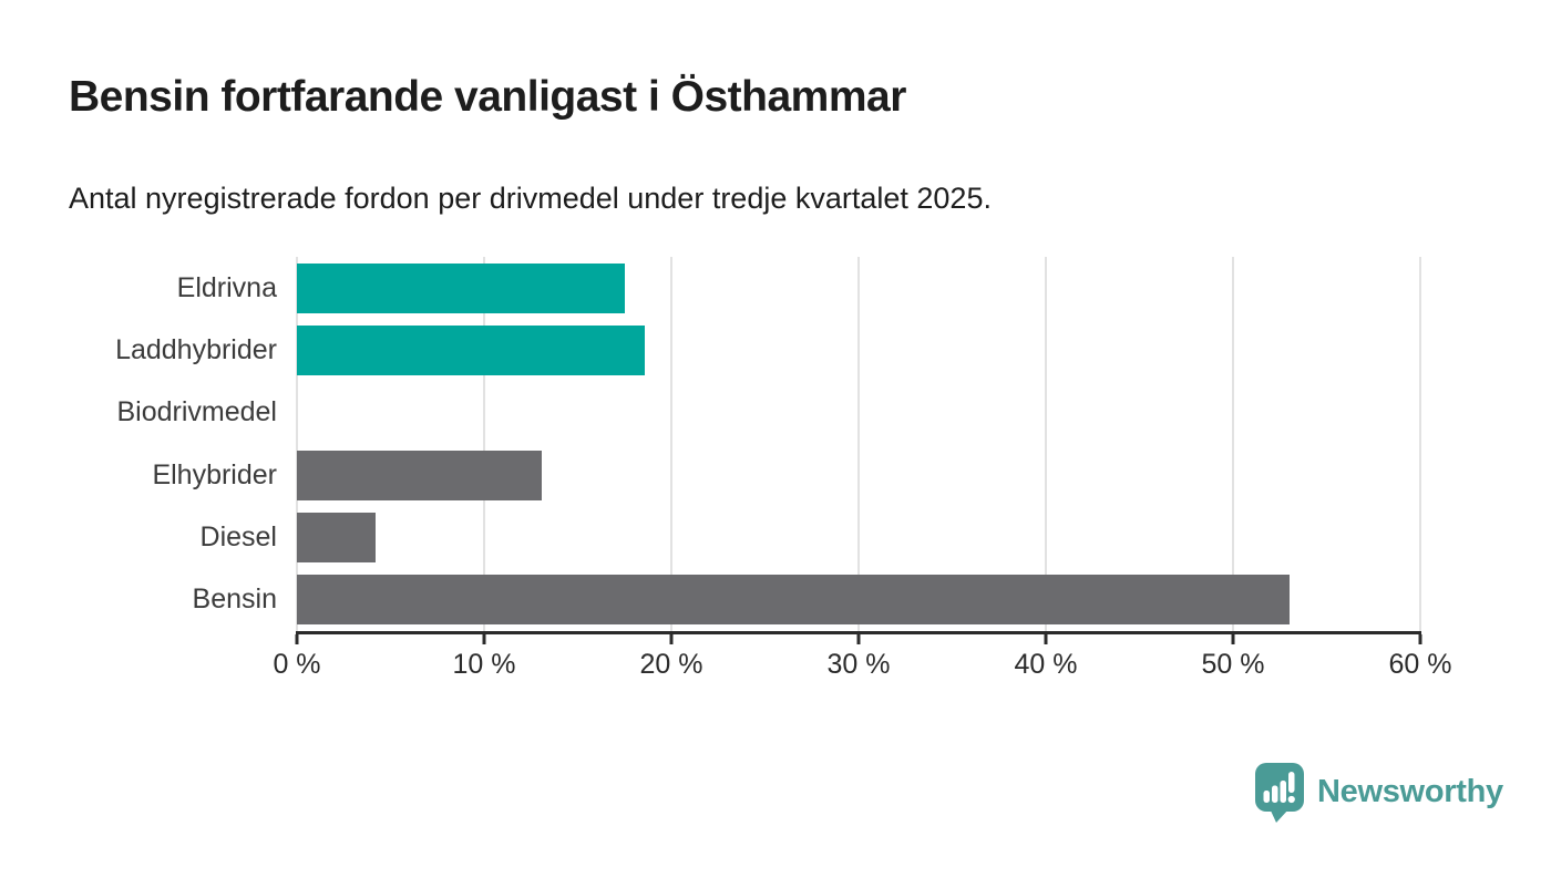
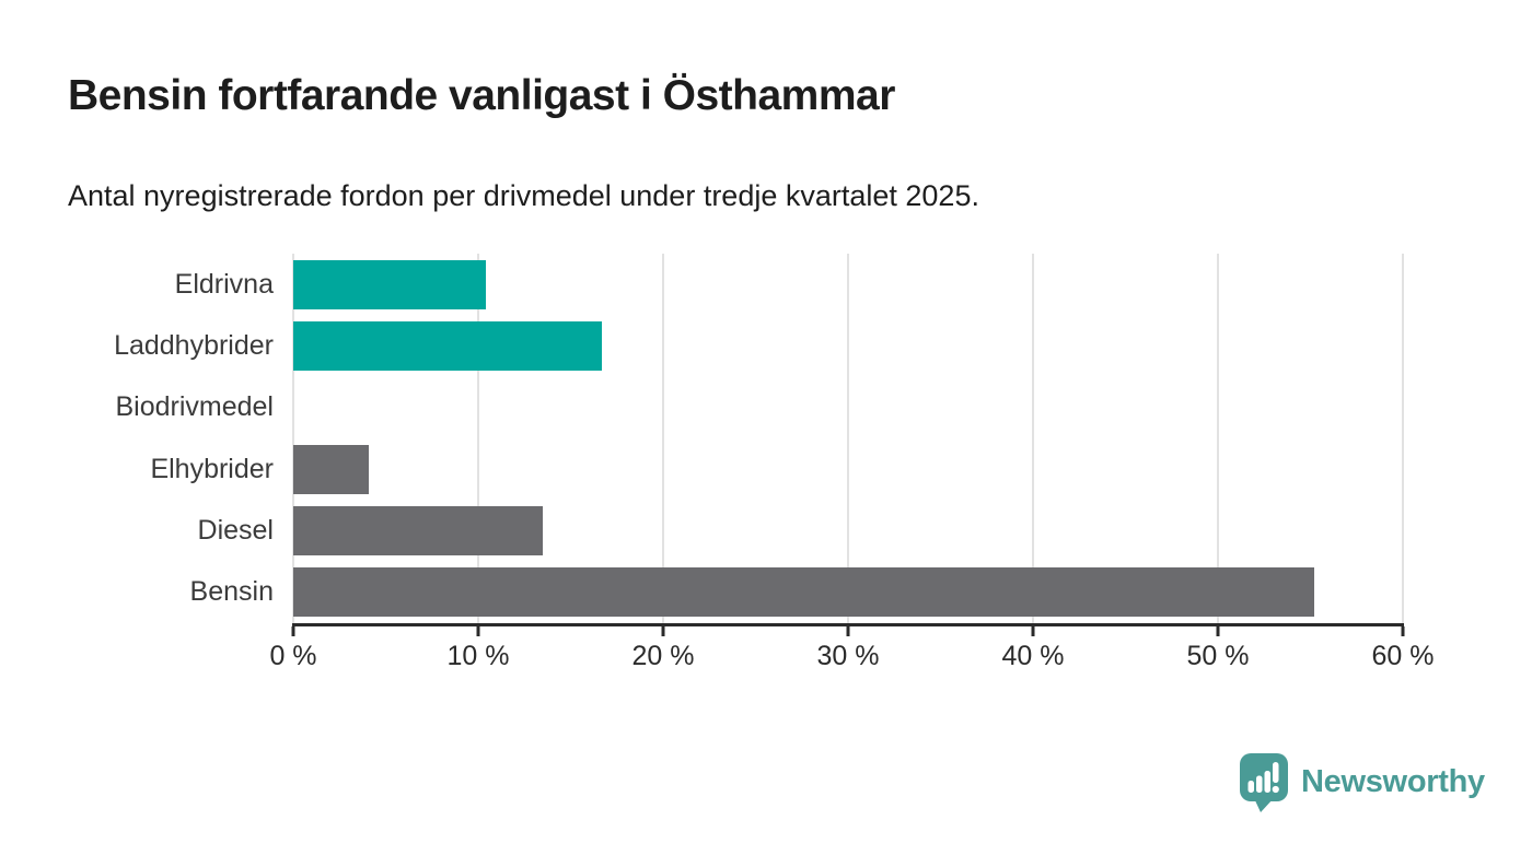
Eldrivna: 17.5% -> 10.4%
Laddhybrider: 18.6% -> 16.7%
Elhybrider: 13.1% -> 4.1%
Diesel: 4.2% -> 13.5%
Bensin: 53.0% -> 55.2%
